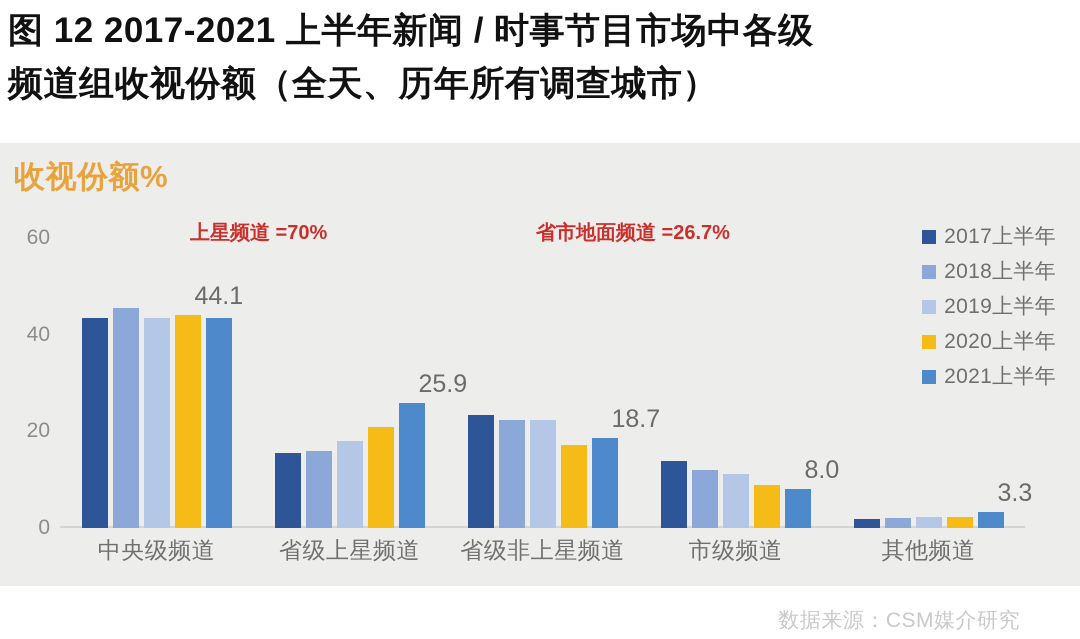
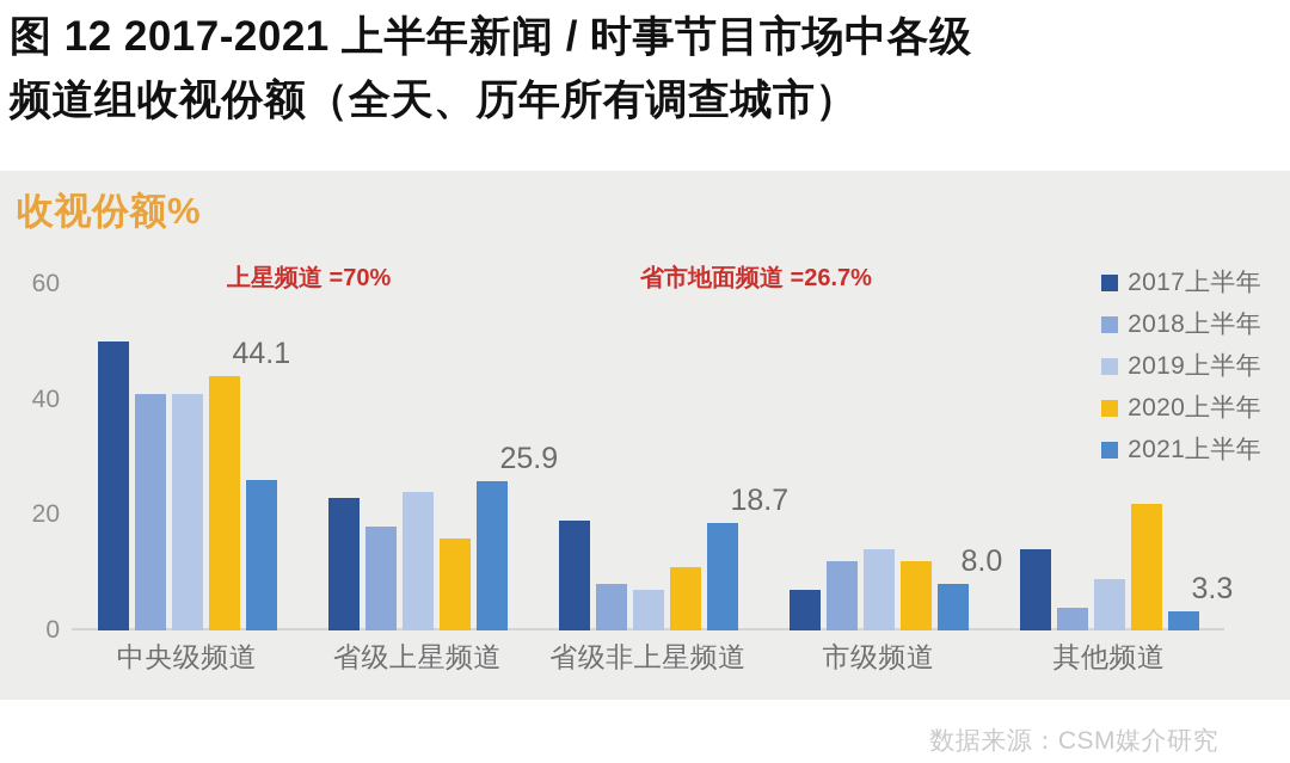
2017上半年/中央级频道: 44 -> 50
2018上半年/中央级频道: 46 -> 41
2019上半年/中央级频道: 44 -> 41
2021上半年/中央级频道: 44 -> 26
2017上半年/省级上星频道: 16 -> 23
2018上半年/省级上星频道: 16 -> 18
2019上半年/省级上星频道: 18 -> 24
2020上半年/省级上星频道: 21 -> 16
2017上半年/省级非上星频道: 23 -> 19
2018上半年/省级非上星频道: 22 -> 8
2019上半年/省级非上星频道: 22 -> 7
2020上半年/省级非上星频道: 17 -> 11
2017上半年/市级频道: 14 -> 7
2019上半年/市级频道: 11 -> 14
2020上半年/市级频道: 9 -> 12
2017上半年/其他频道: 2 -> 14
2018上半年/其他频道: 2 -> 4
2019上半年/其他频道: 2 -> 9
2020上半年/其他频道: 2 -> 22
